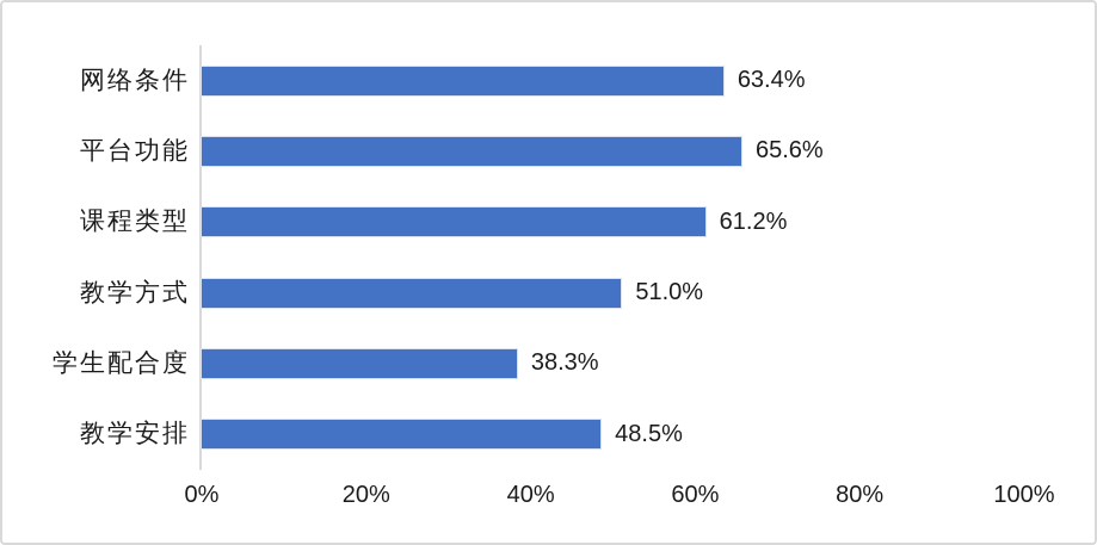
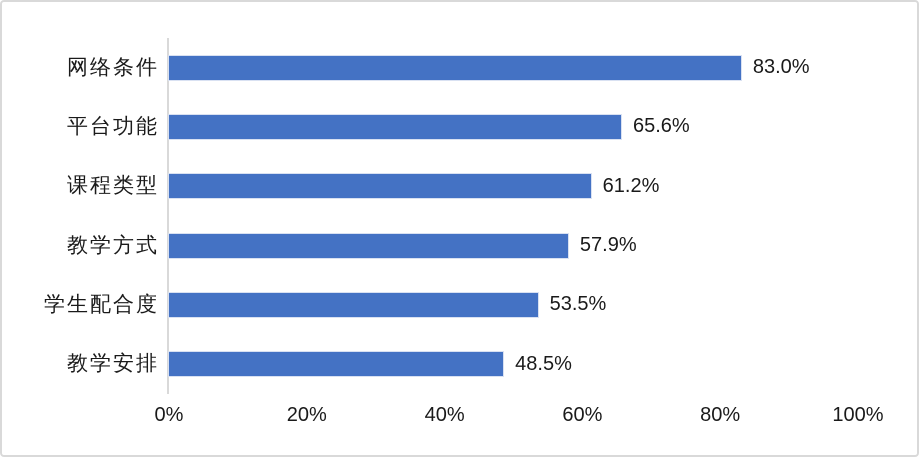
网络条件: 63.4% -> 83.0%
教学方式: 51.0% -> 57.9%
学生配合度: 38.3% -> 53.5%
